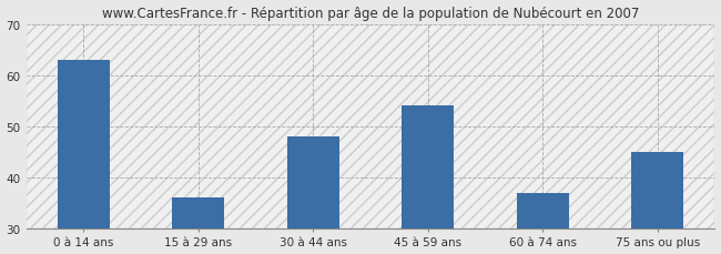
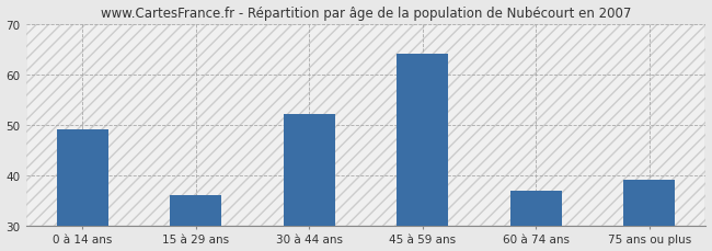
0 à 14 ans: 63 -> 49
30 à 44 ans: 48 -> 52
45 à 59 ans: 54 -> 64
75 ans ou plus: 45 -> 39
